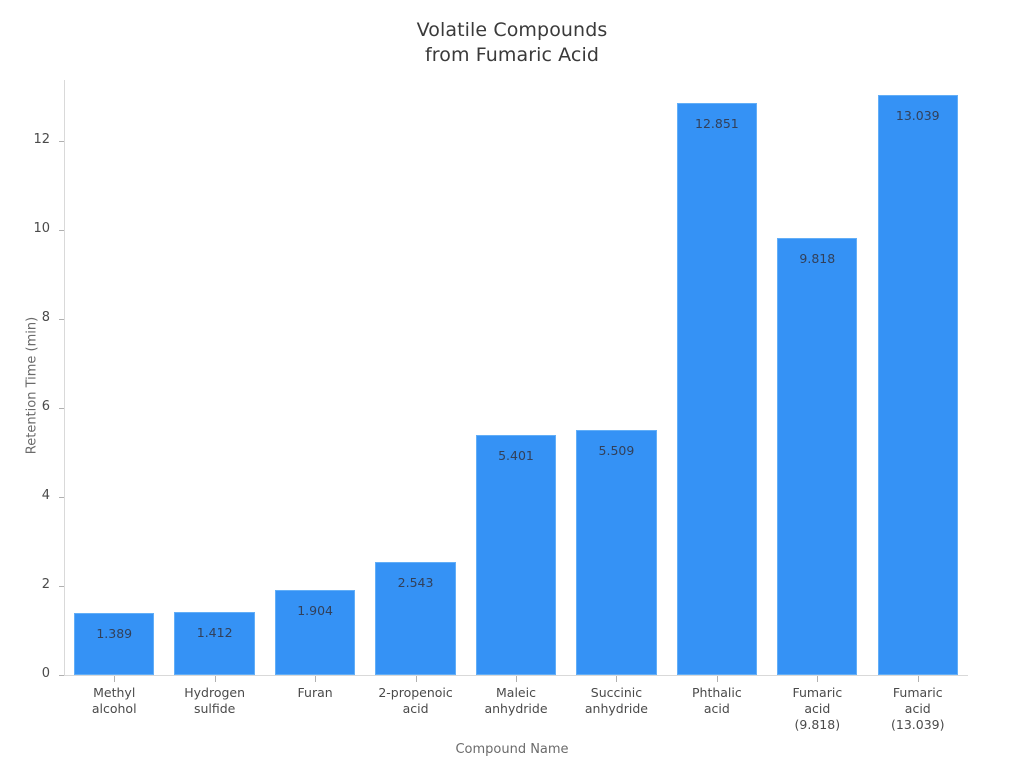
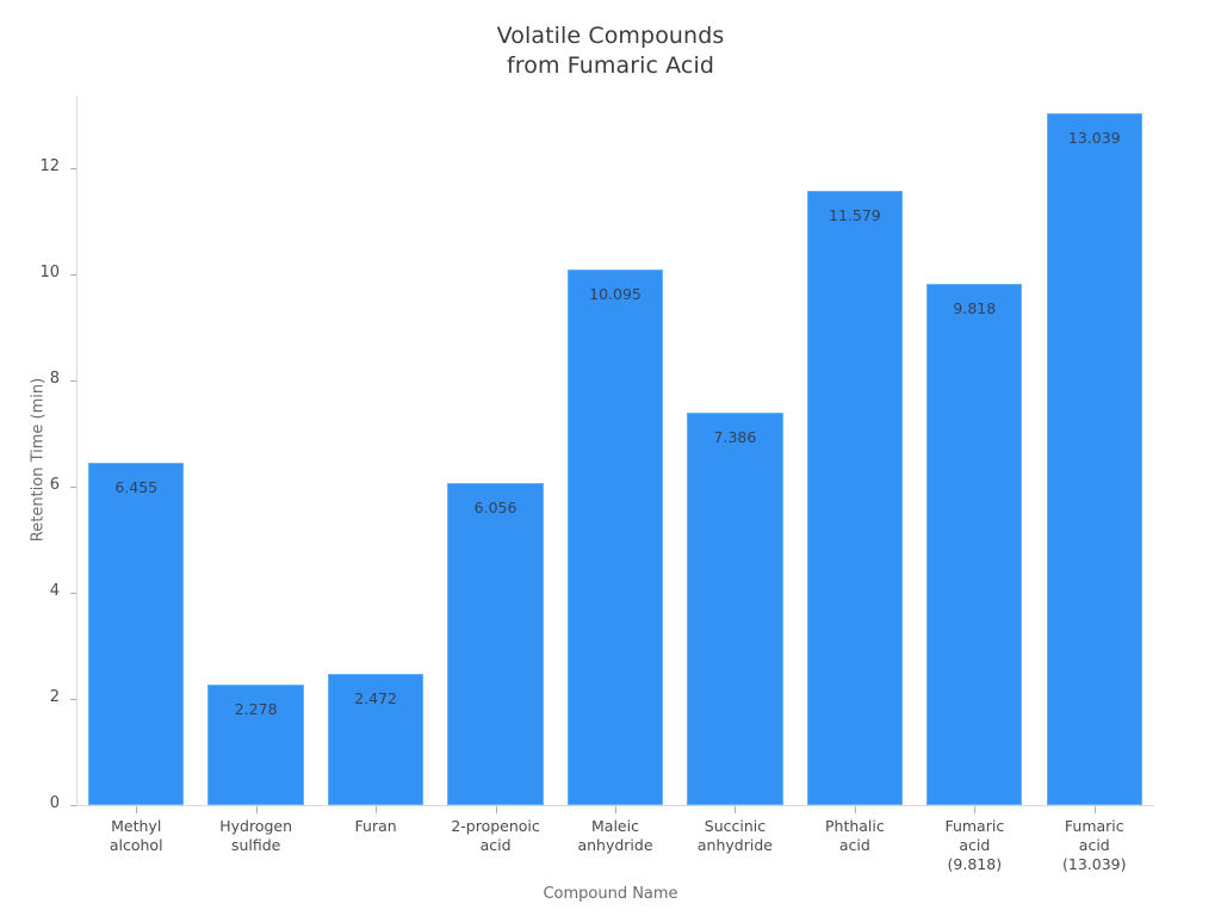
Methyl alcohol: 1.389 -> 6.455
Hydrogen sulfide: 1.412 -> 2.278
Furan: 1.904 -> 2.472
2-propenoic acid: 2.543 -> 6.056
Maleic anhydride: 5.401 -> 10.095
Succinic anhydride: 5.509 -> 7.386
Phthalic acid: 12.851 -> 11.579
